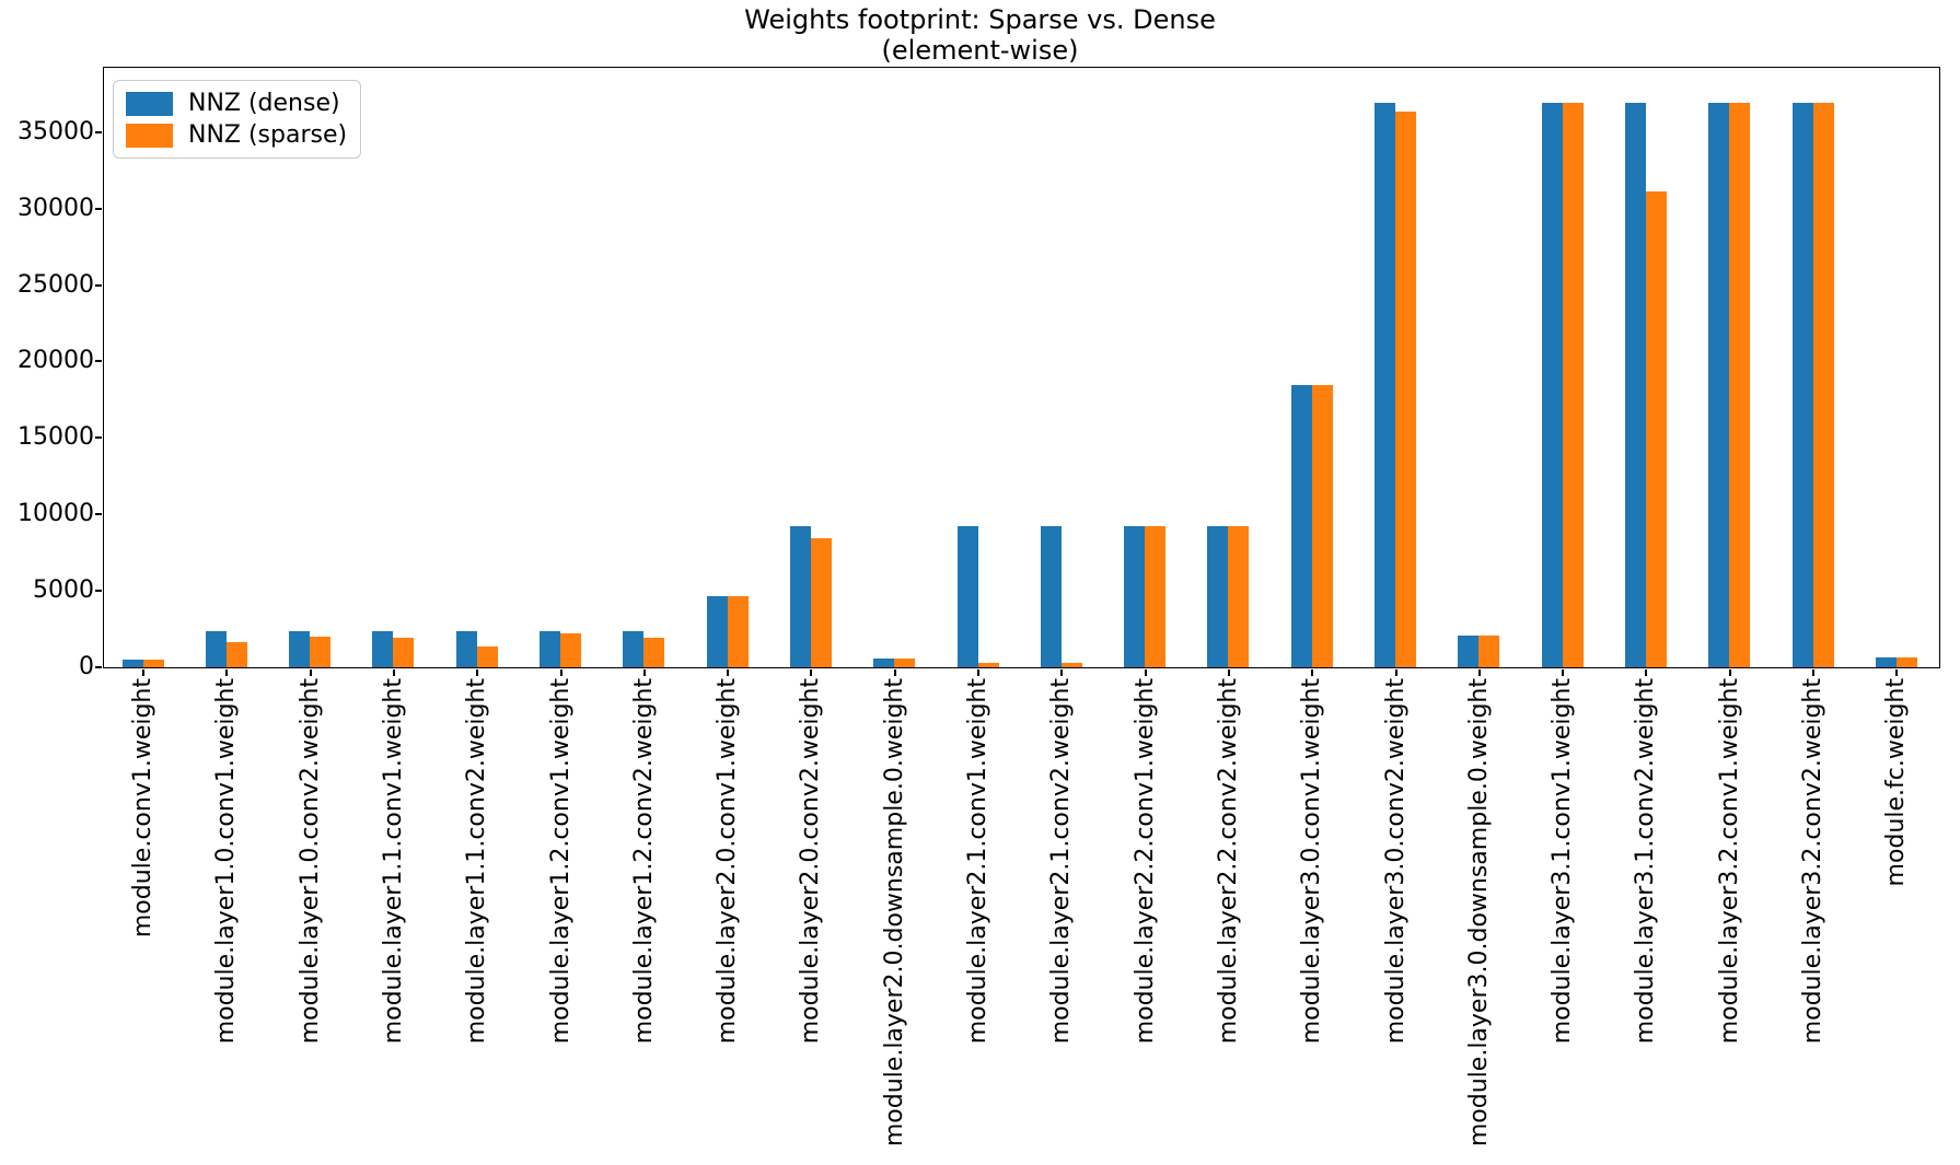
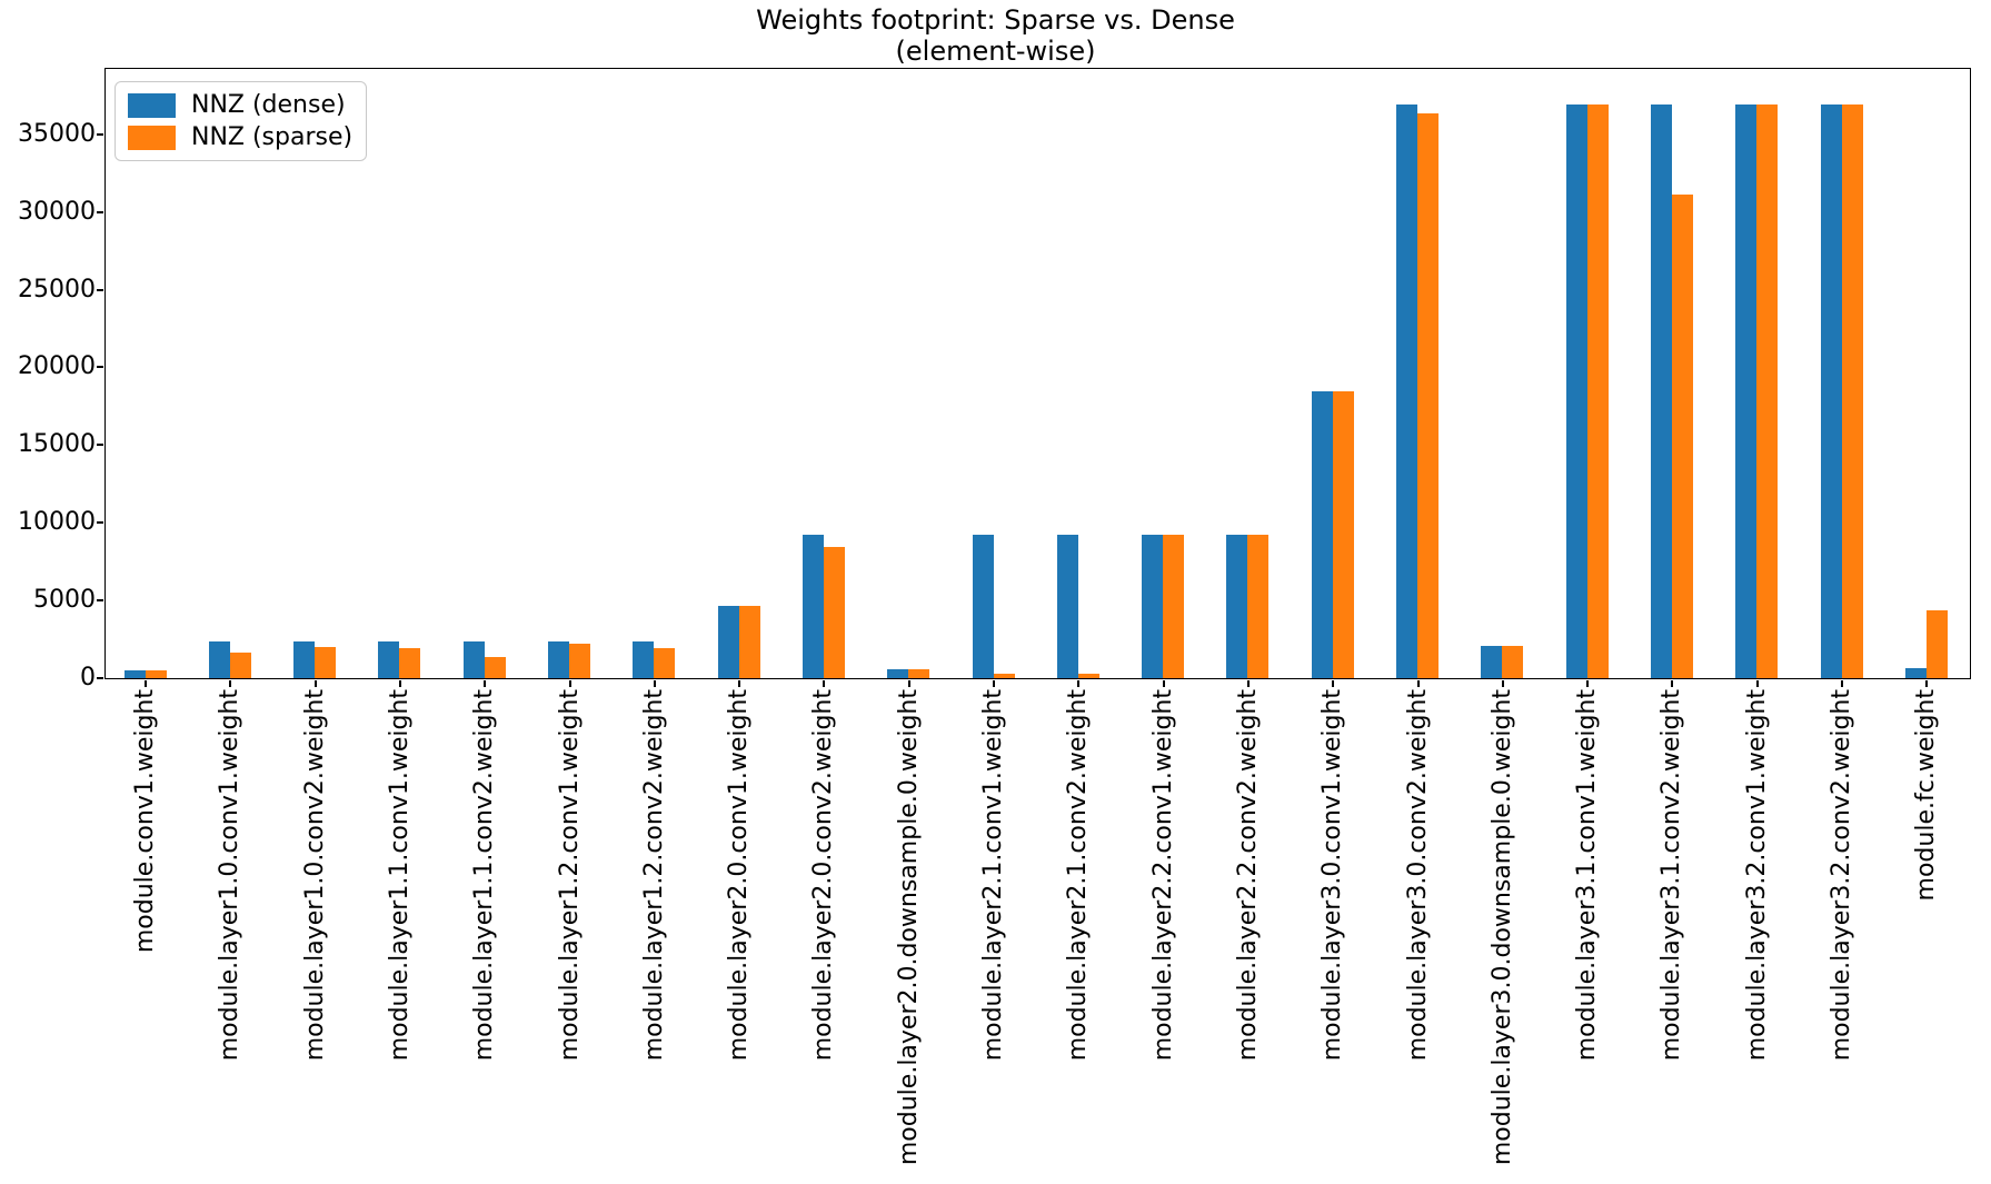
NNZ (sparse)/module.fc.weight: 600 -> 4300
